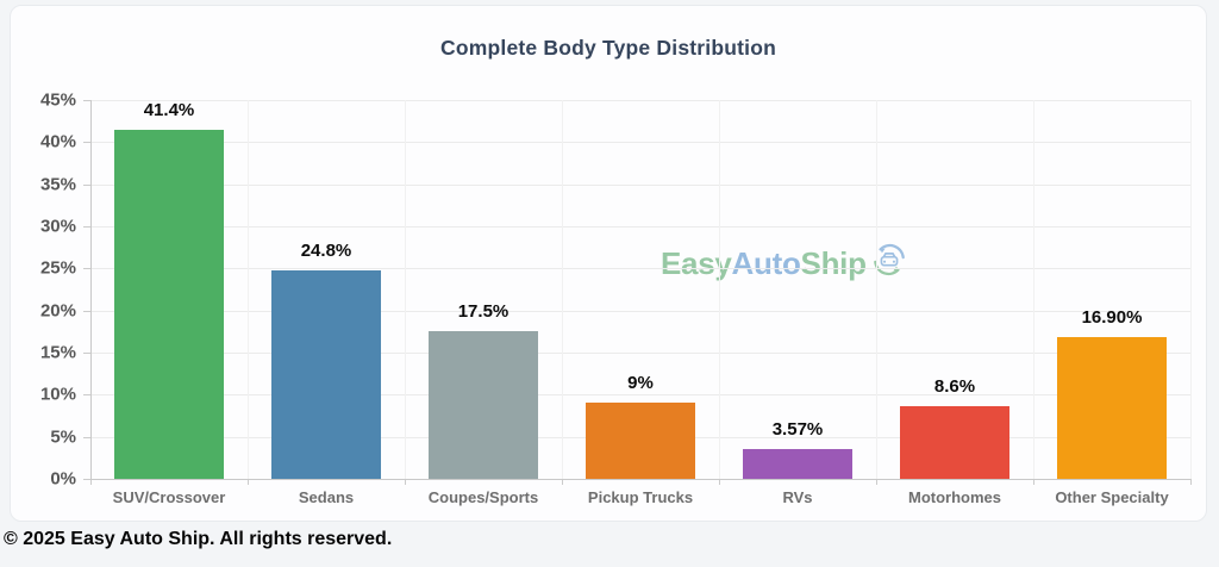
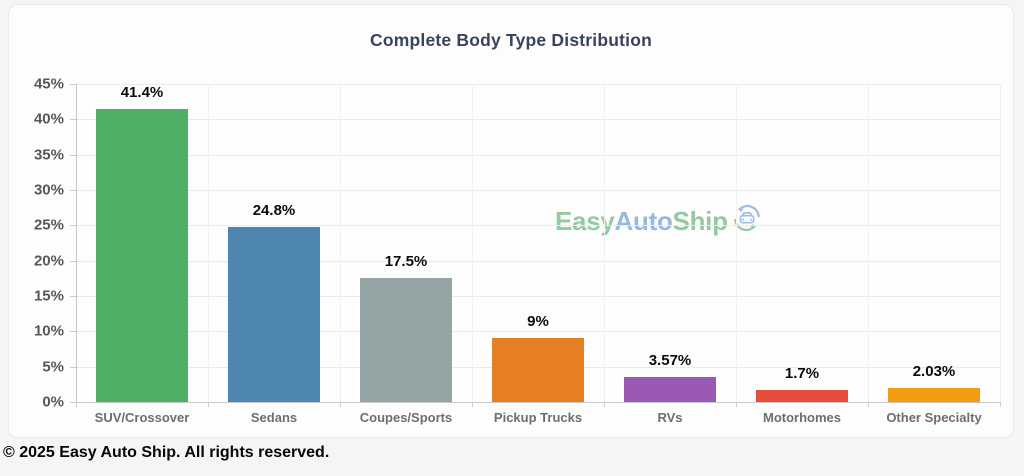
Motorhomes: 8.6% -> 1.7%
Other Specialty: 16.90% -> 2.03%
